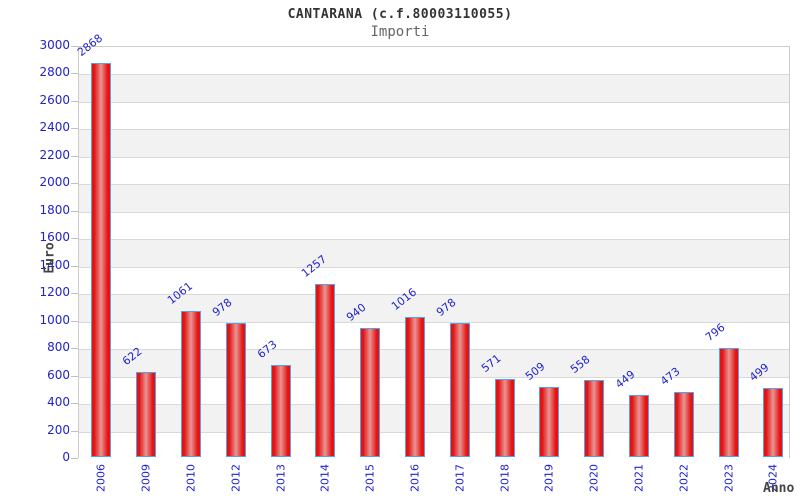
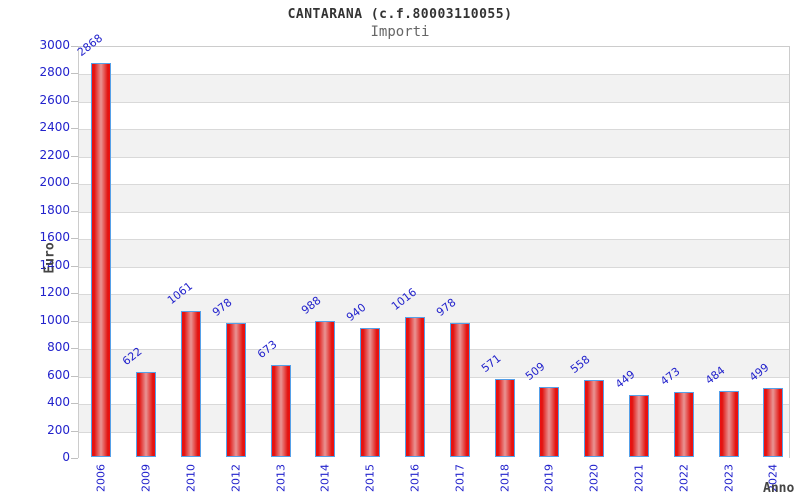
2014: 1257 -> 988
2023: 796 -> 484
